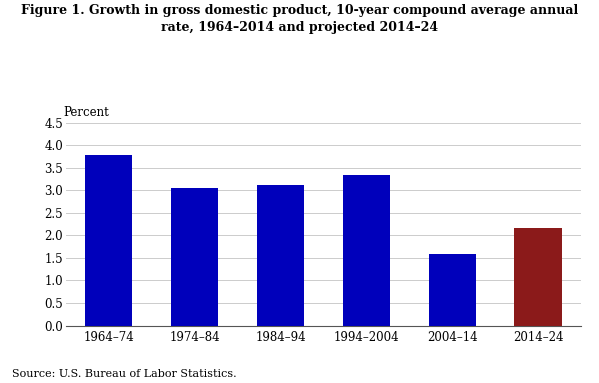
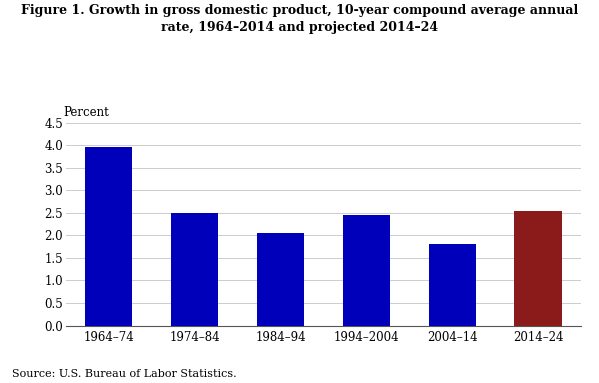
1964–74: 3.77 -> 3.95
1974–84: 3.05 -> 2.50
1984–94: 3.12 -> 2.05
1994–2004: 3.34 -> 2.45
2004–14: 1.58 -> 1.80
2014–24: 2.17 -> 2.55
